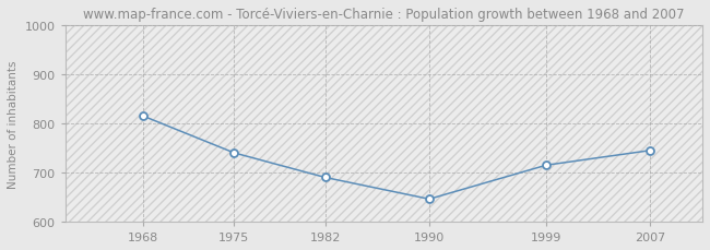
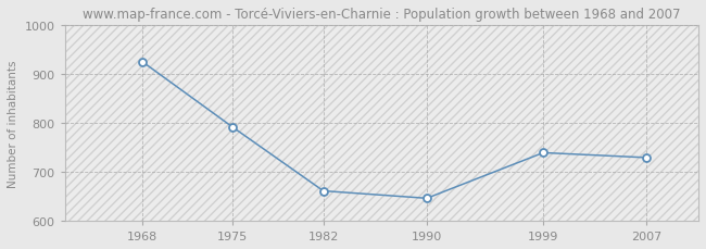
1968: 815 -> 925
1975: 740 -> 791
1982: 690 -> 661
1999: 715 -> 739
2007: 745 -> 729
